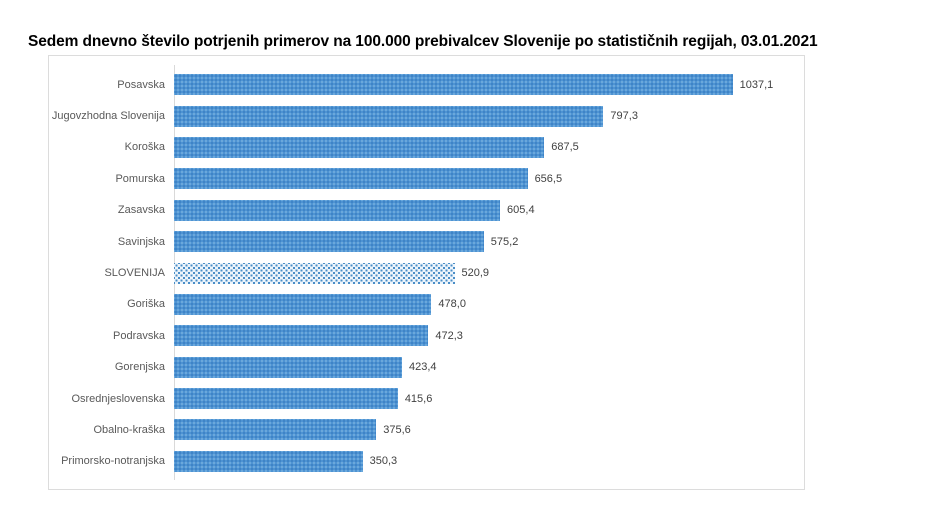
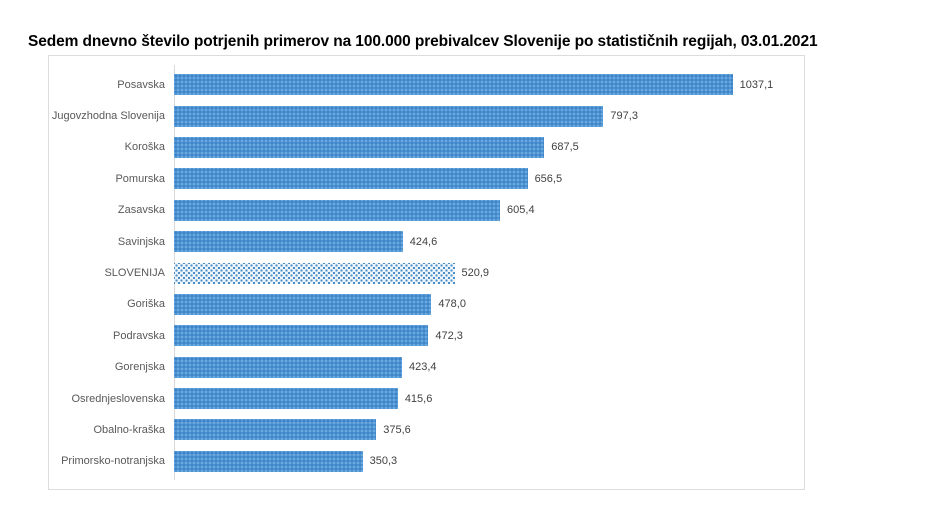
Savinjska: 575,2 -> 424,6
